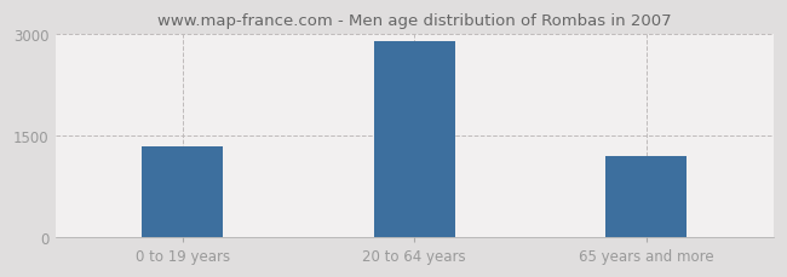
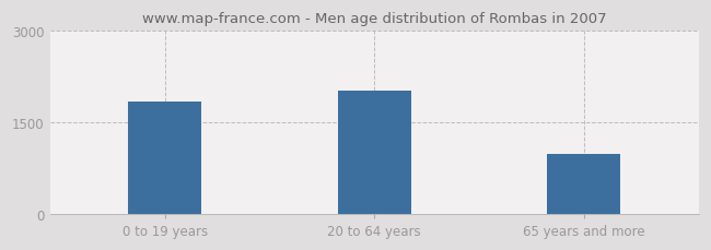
0 to 19 years: 1350 -> 1840
20 to 64 years: 2900 -> 2020
65 years and more: 1190 -> 980
